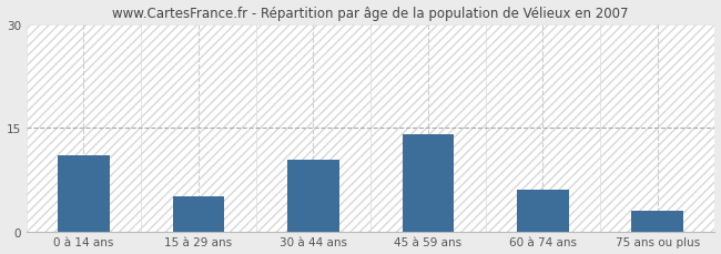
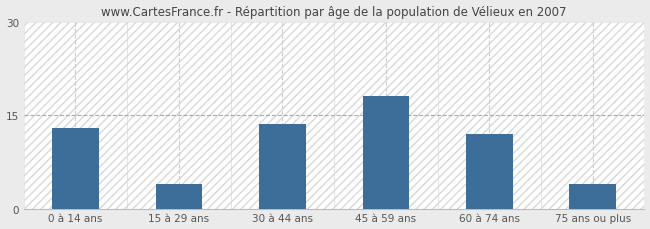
0 à 14 ans: 11.0 -> 13.0
15 à 29 ans: 5.0 -> 4.0
30 à 44 ans: 10.4 -> 13.5
45 à 59 ans: 14.0 -> 18.0
60 à 74 ans: 6.0 -> 12.0
75 ans ou plus: 3.0 -> 4.0
